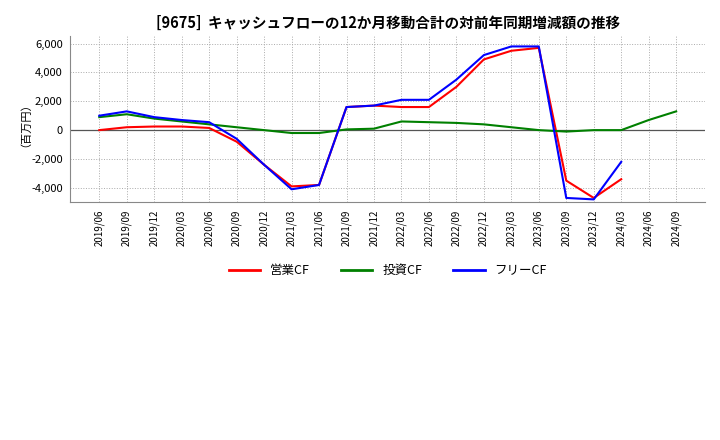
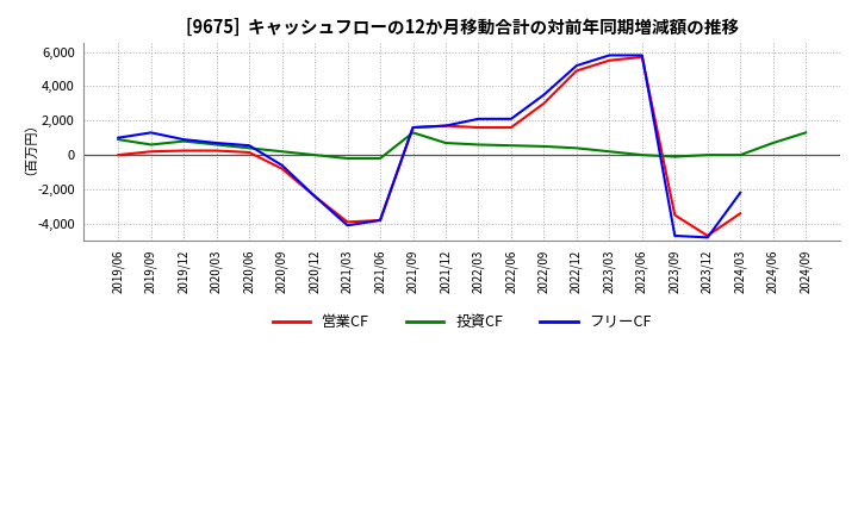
投資CF/2019/09: 1,100 -> 600
投資CF/2021/09: 0 -> 1,300
投資CF/2021/12: 100 -> 700
